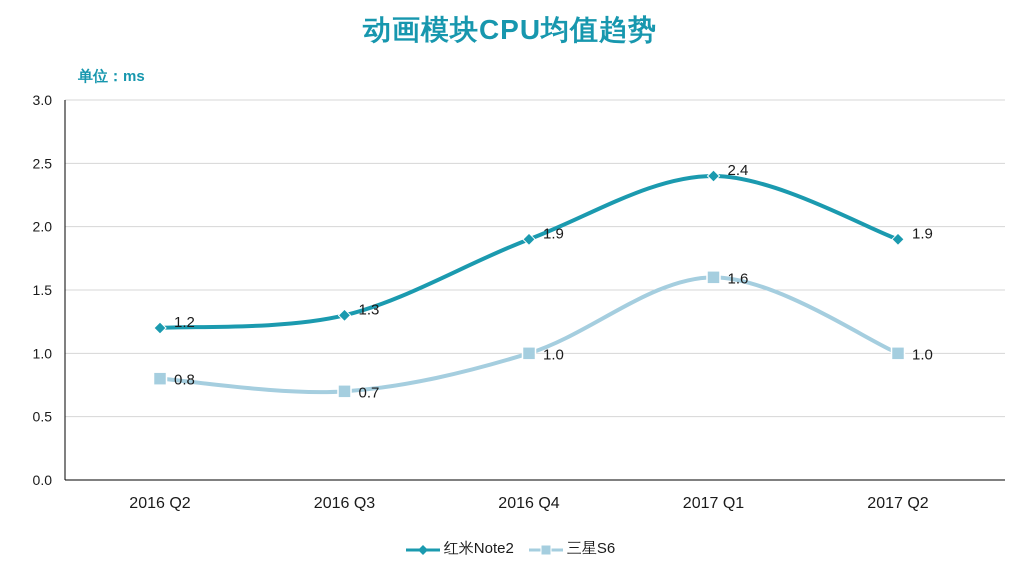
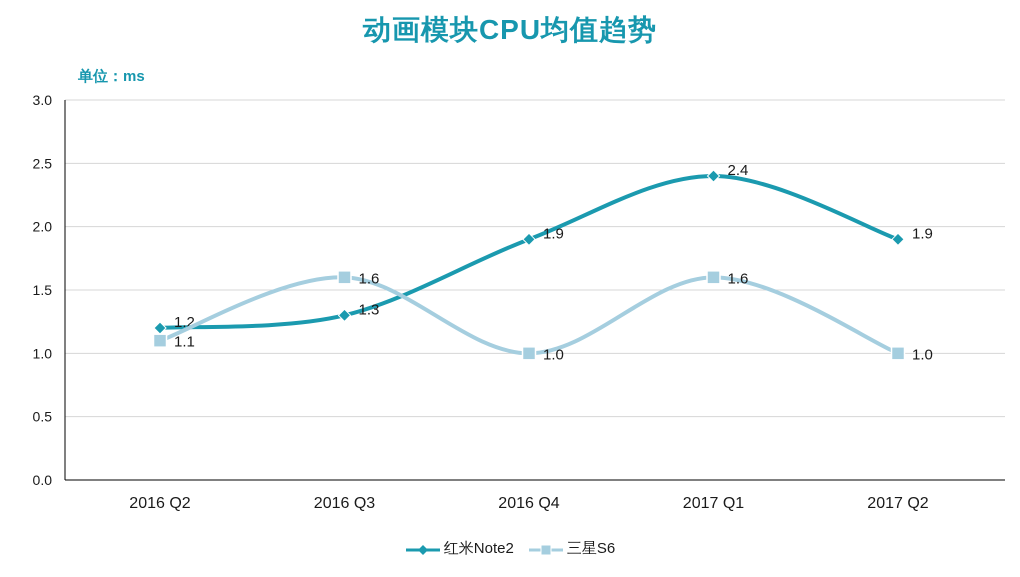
三星S6/2016 Q2: 0.8 -> 1.1
三星S6/2016 Q3: 0.7 -> 1.6
